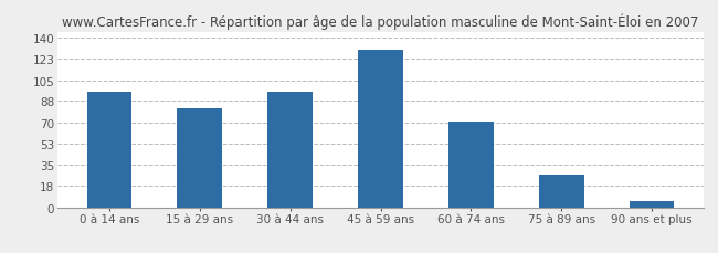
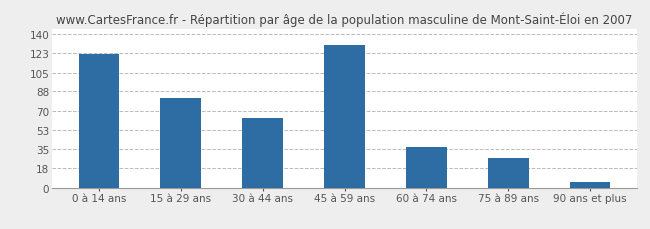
0 à 14 ans: 96 -> 122
30 à 44 ans: 96 -> 64
60 à 74 ans: 71 -> 37
